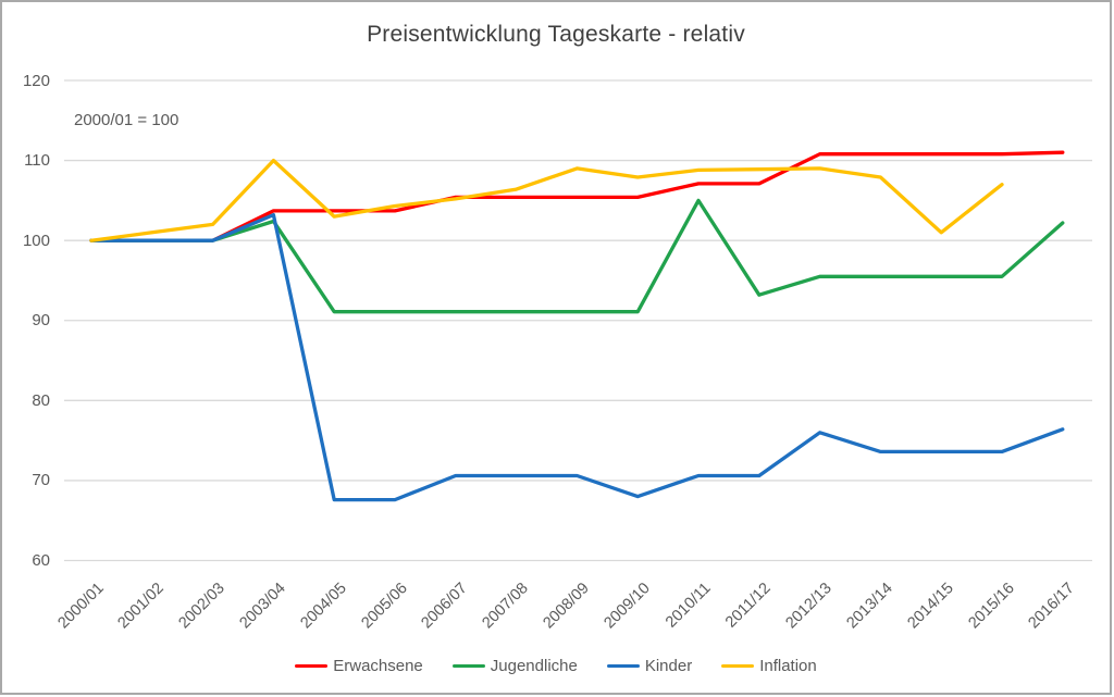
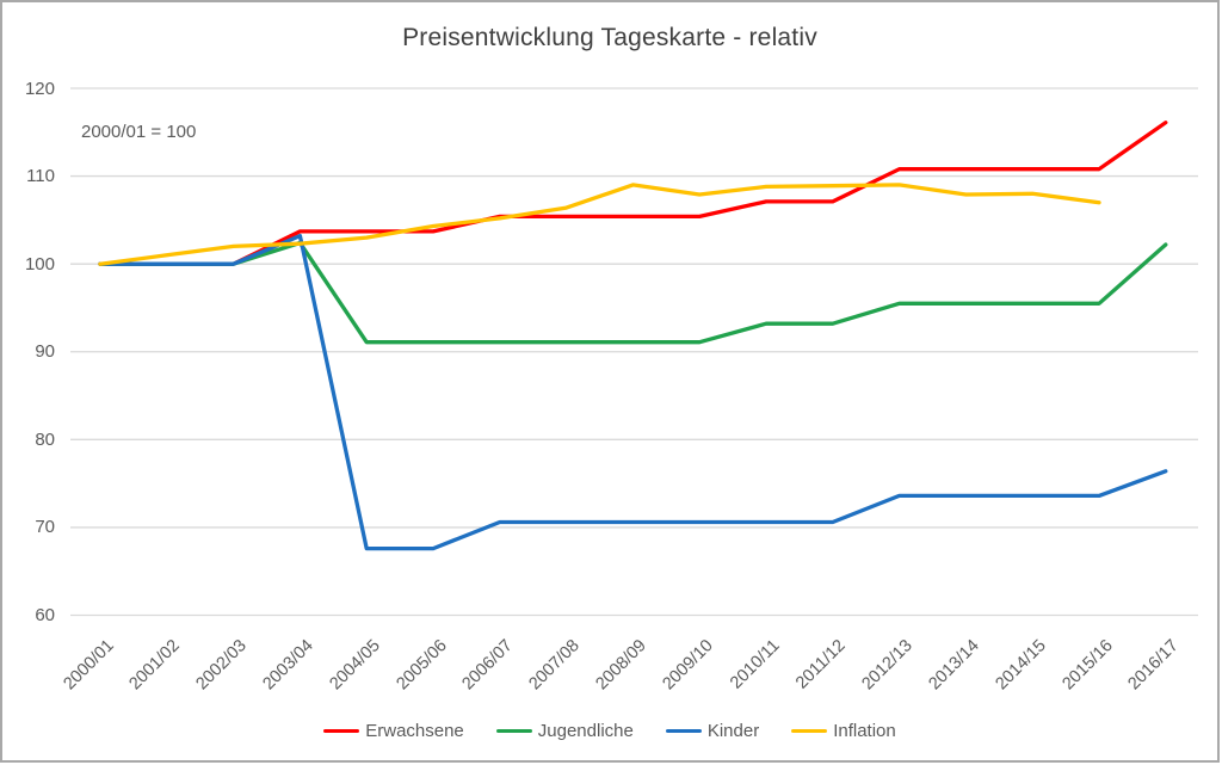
Inflation/2003/04: 110 -> 102
Kinder/2009/10: 68 -> 71
Jugendliche/2010/11: 105 -> 93
Kinder/2012/13: 76 -> 74
Inflation/2014/15: 101 -> 108
Erwachsene/2016/17: 111 -> 116
